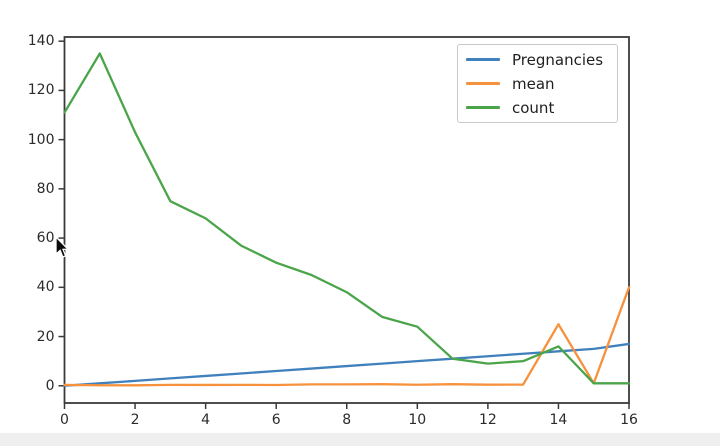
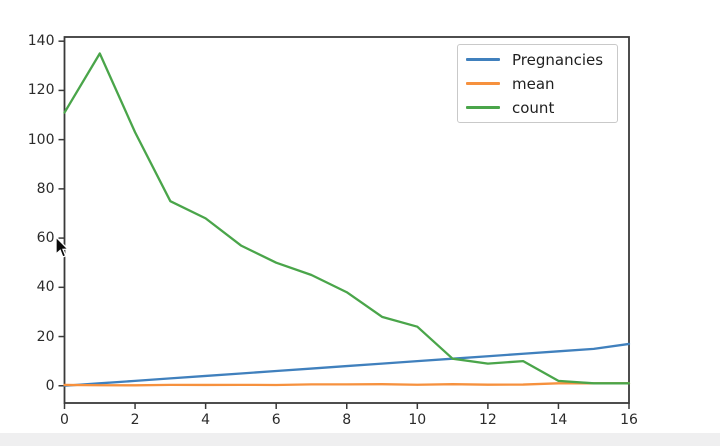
mean/14: 25 -> 1
count/14: 16 -> 2
mean/16: 40 -> 1
